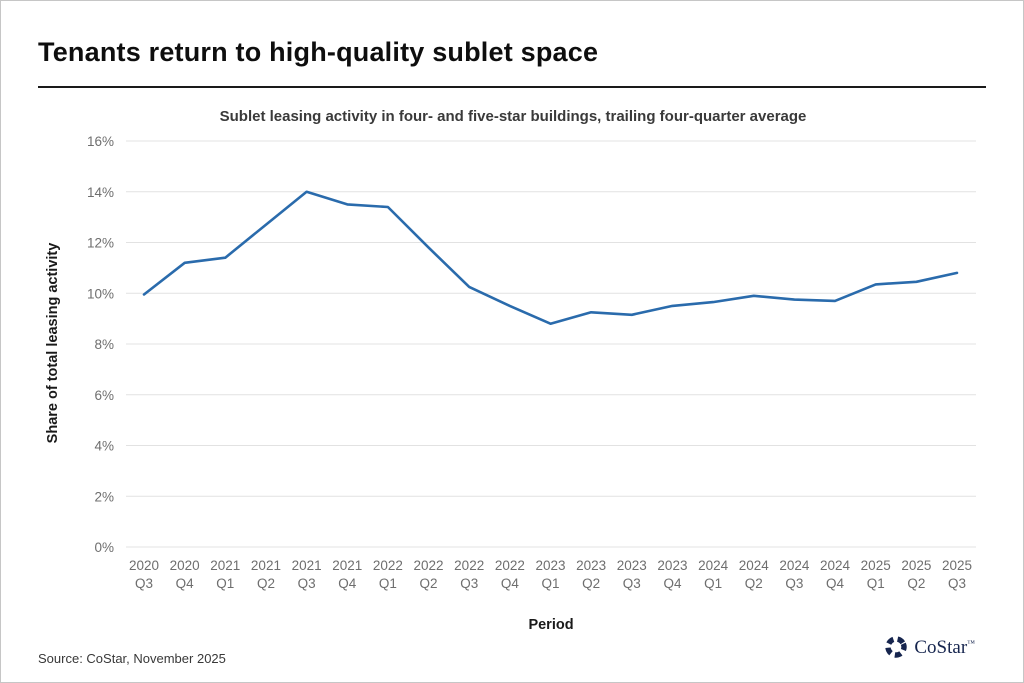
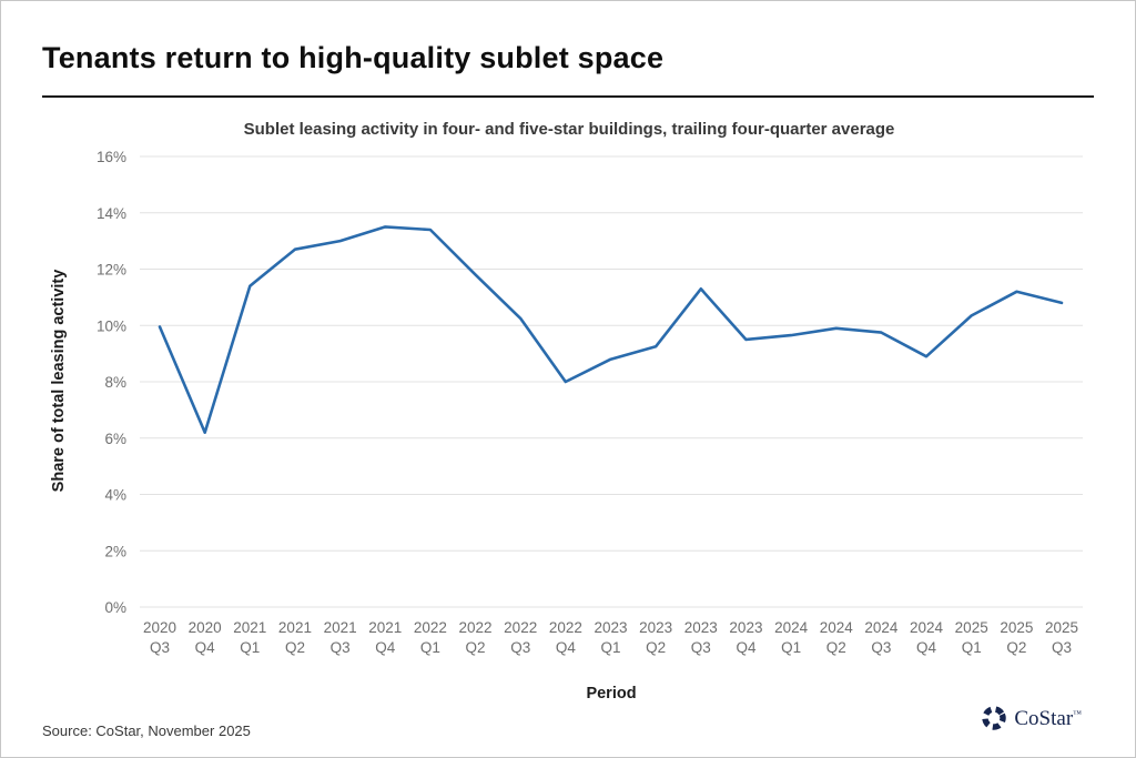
2020 Q4: 11.2% -> 6.2%
2021 Q3: 14.0% -> 13.0%
2022 Q4: 9.5% -> 8.0%
2023 Q3: 9.2% -> 11.3%
2024 Q4: 9.7% -> 8.9%
2025 Q2: 10.4% -> 11.2%
